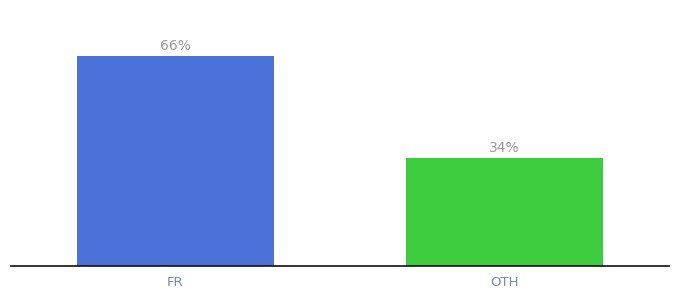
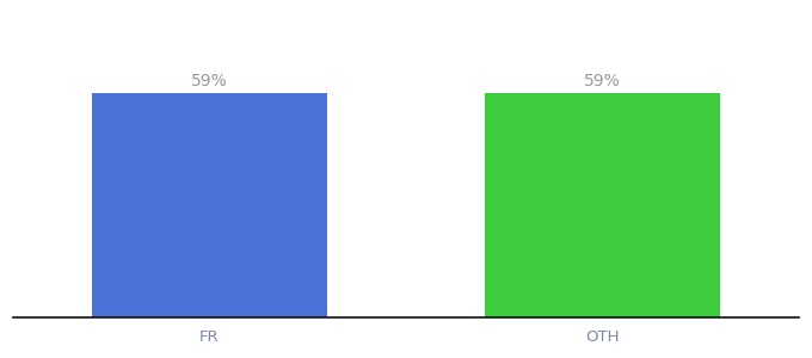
FR: 66% -> 59%
OTH: 34% -> 59%
